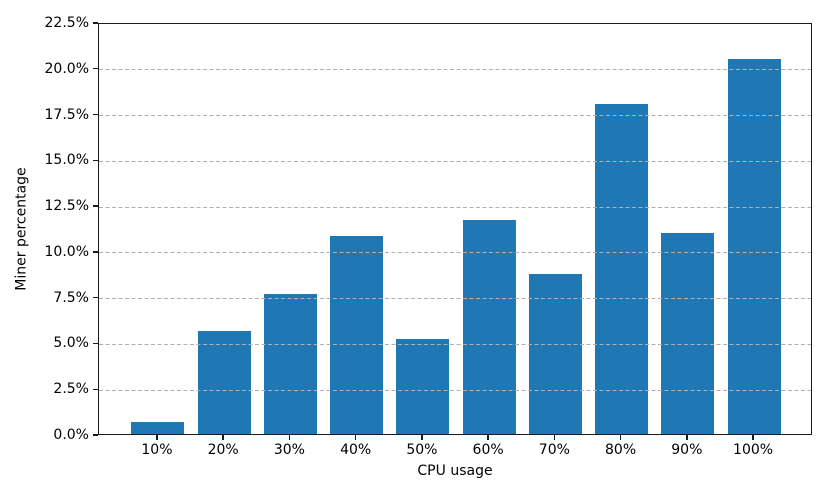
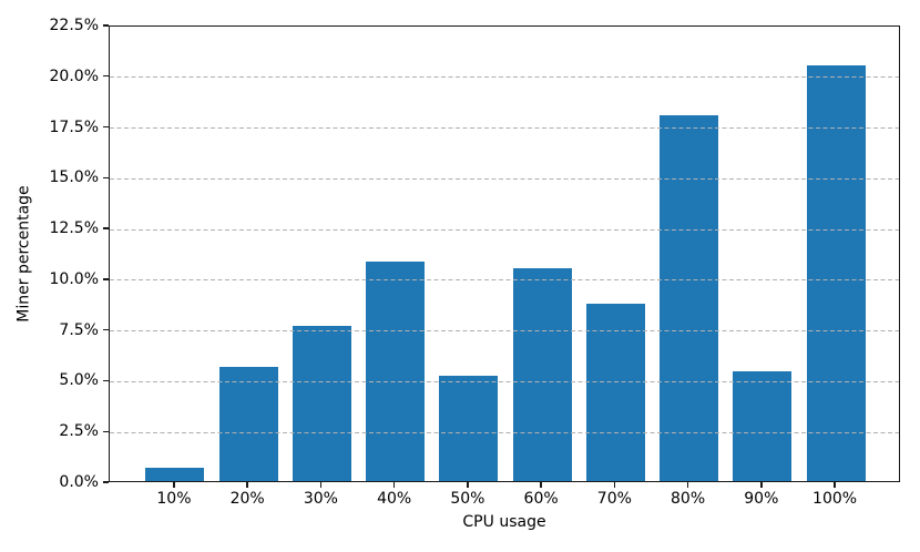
60%: 11.7% -> 10.5%
90%: 11.0% -> 5.4%
